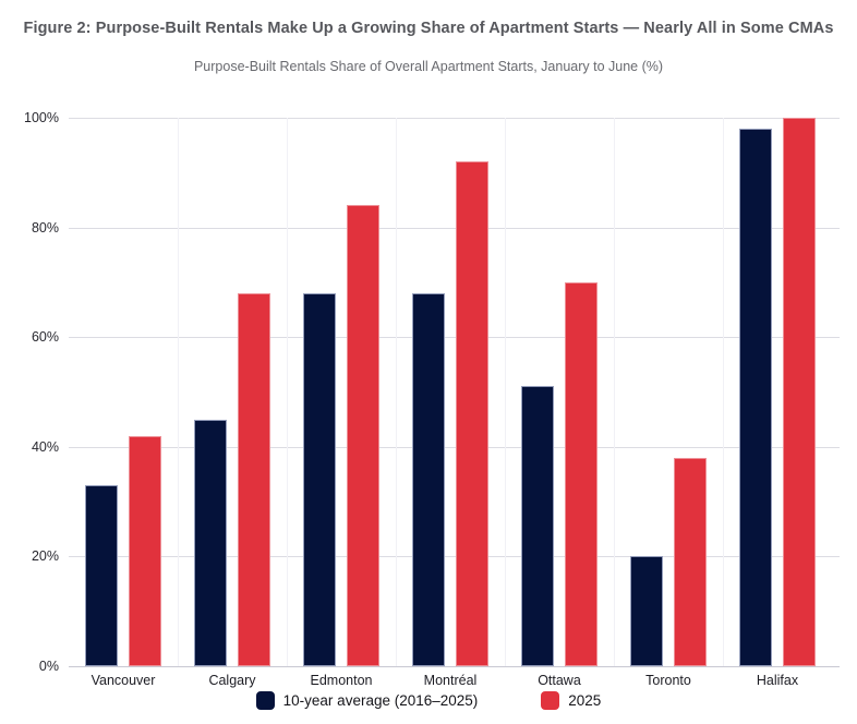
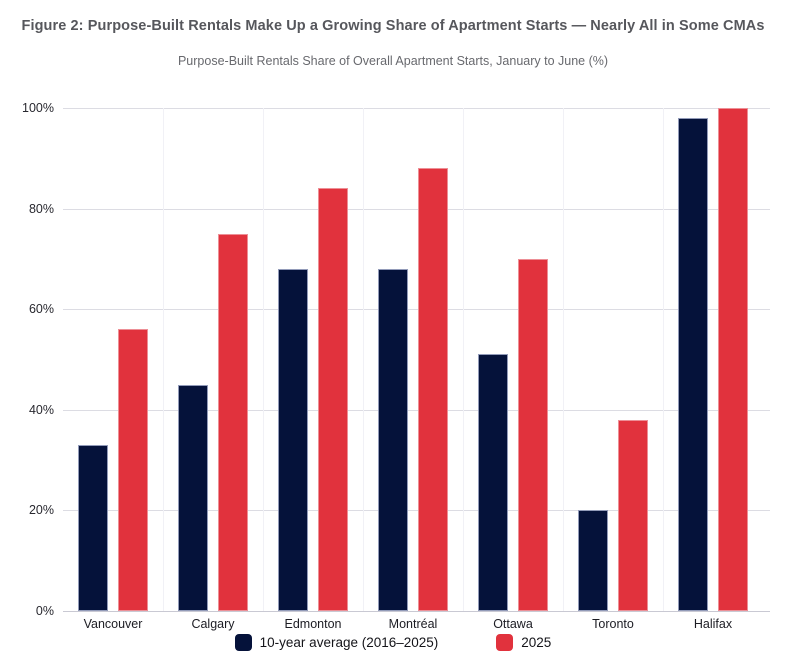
2025/Vancouver: 42% -> 56%
2025/Calgary: 68% -> 75%
2025/Montréal: 92% -> 88%
